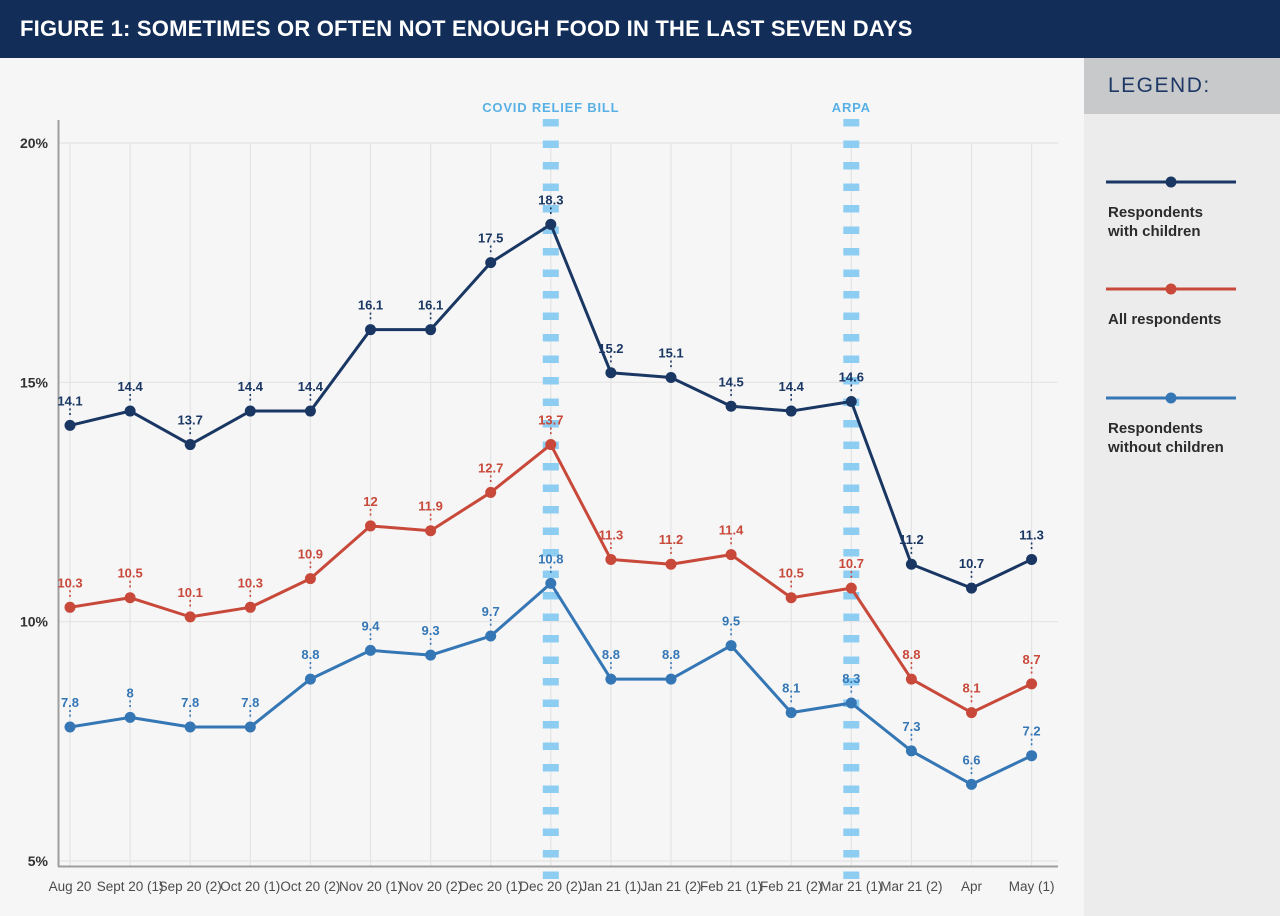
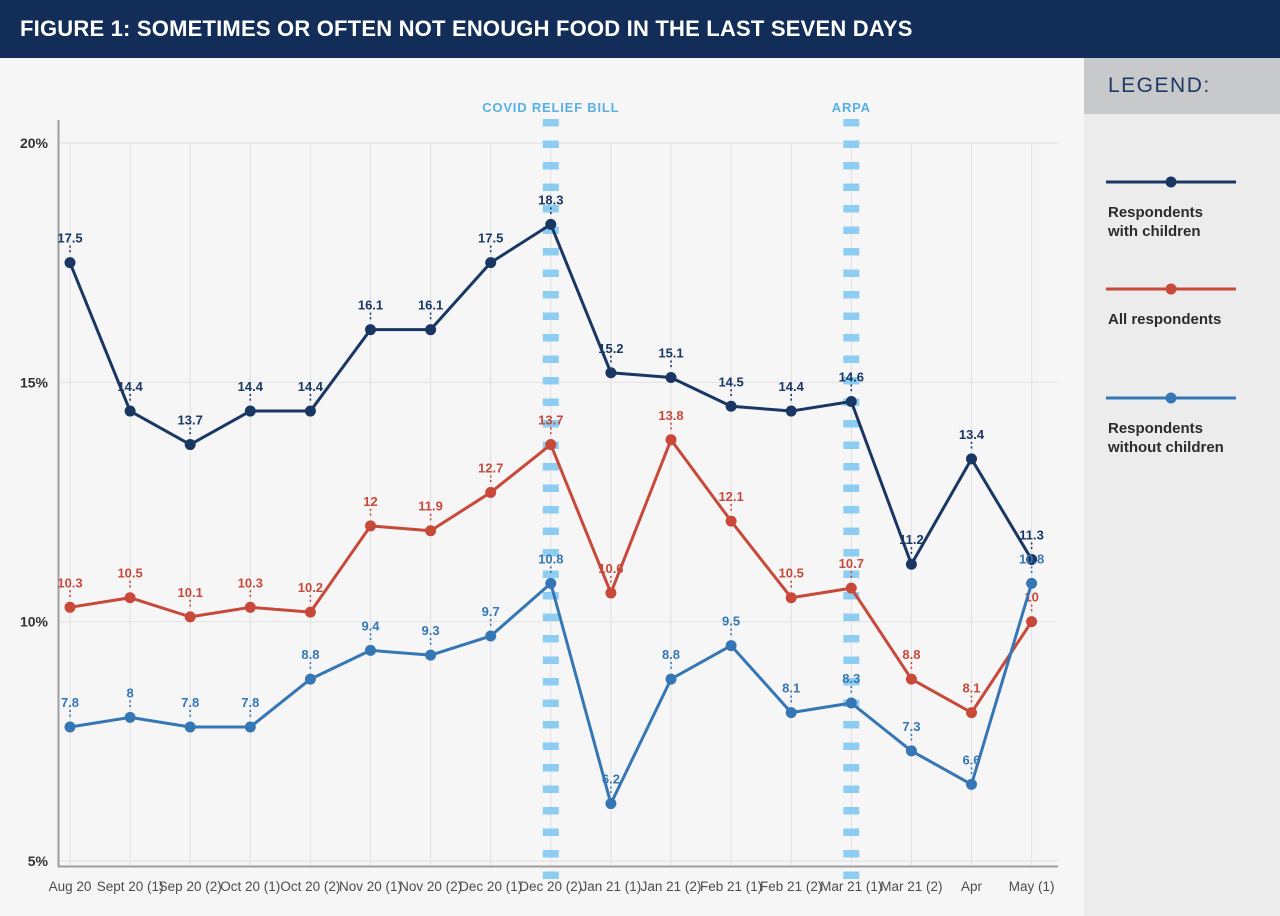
Respondents with children/Aug 20: 14.1 -> 17.5
All respondents/Oct 20 (2): 10.9 -> 10.2
All respondents/Jan 21 (1): 11.3 -> 10.6
Respondents without children/Jan 21 (1): 8.8 -> 6.2
All respondents/Jan 21 (2): 11.2 -> 13.8
All respondents/Feb 21 (1): 11.4 -> 12.1
Respondents with children/Apr: 10.7 -> 13.4
All respondents/May (1): 8.7 -> 10
Respondents without children/May (1): 7.2 -> 10.8
